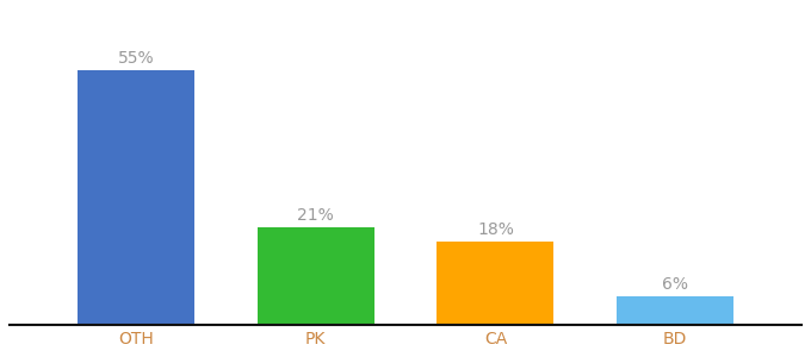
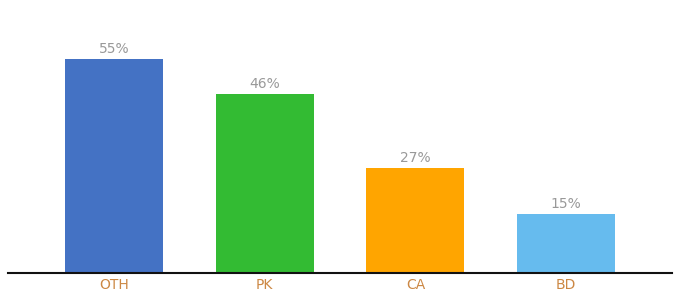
PK: 21% -> 46%
CA: 18% -> 27%
BD: 6% -> 15%
